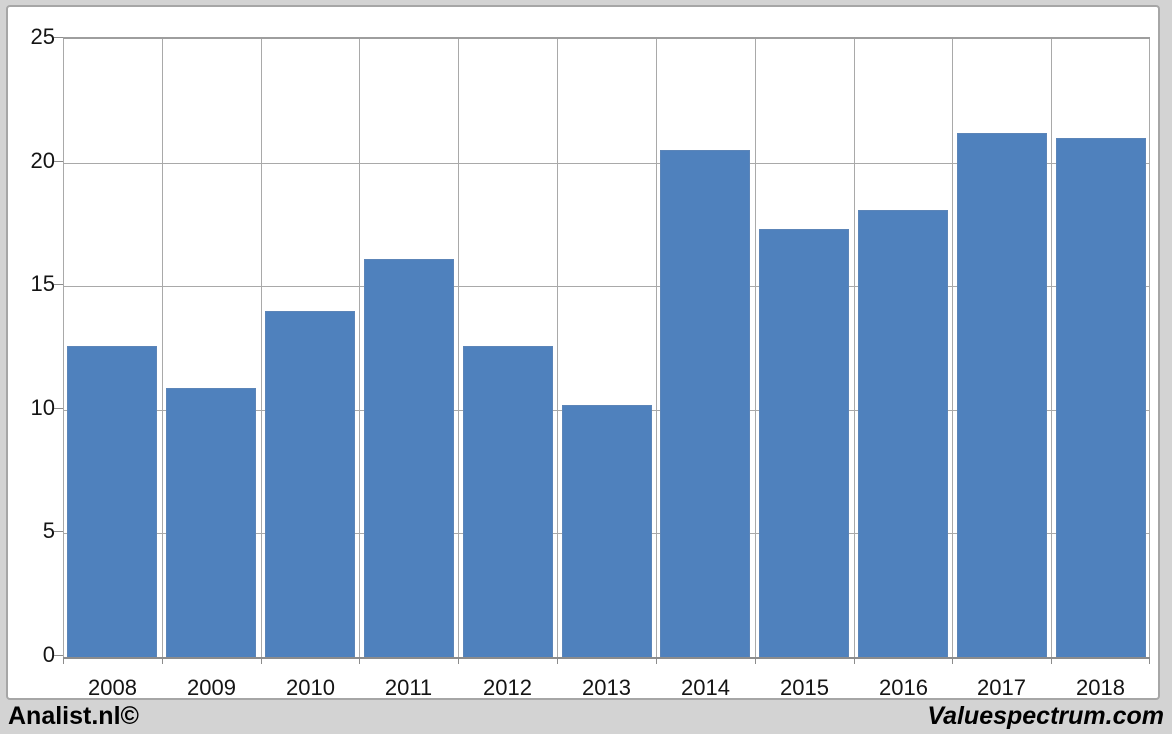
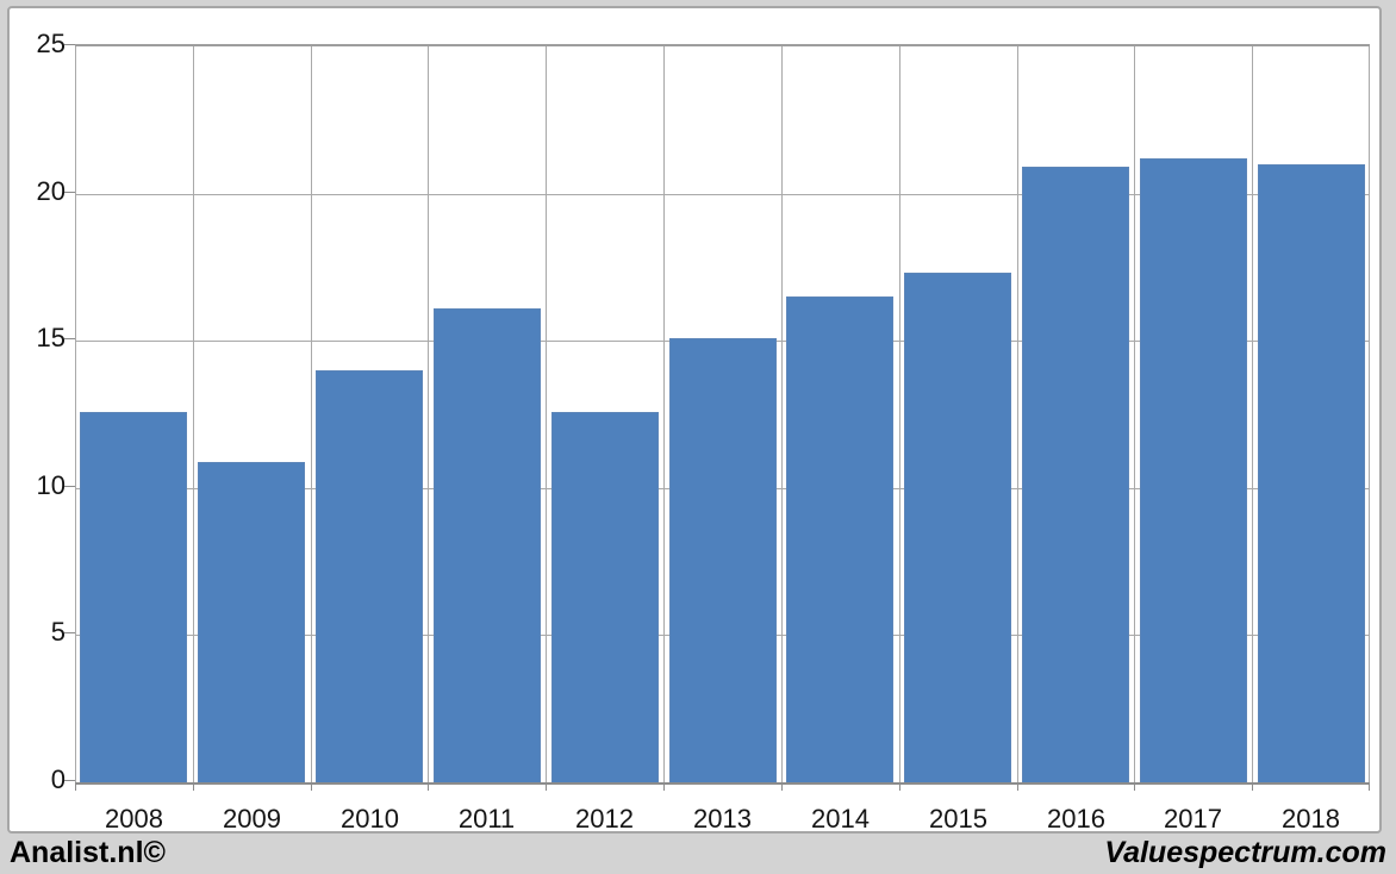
2013: 10.2 -> 15.1
2014: 20.5 -> 16.5
2016: 18.1 -> 20.9
